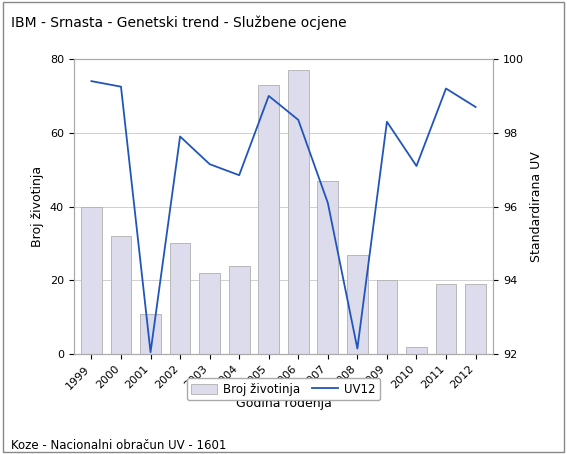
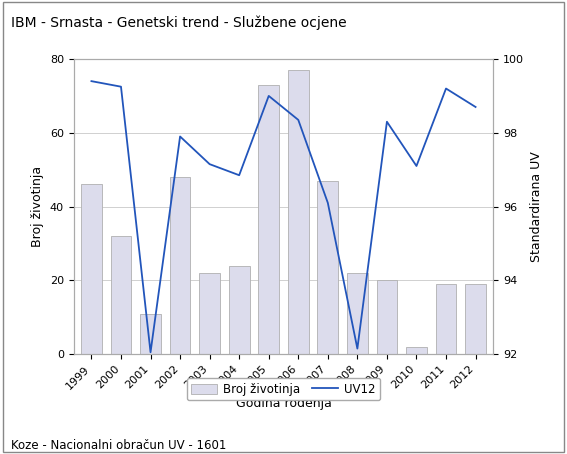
Broj životinja/1999: 40 -> 46
Broj životinja/2002: 30 -> 48
Broj životinja/2008: 27 -> 22
